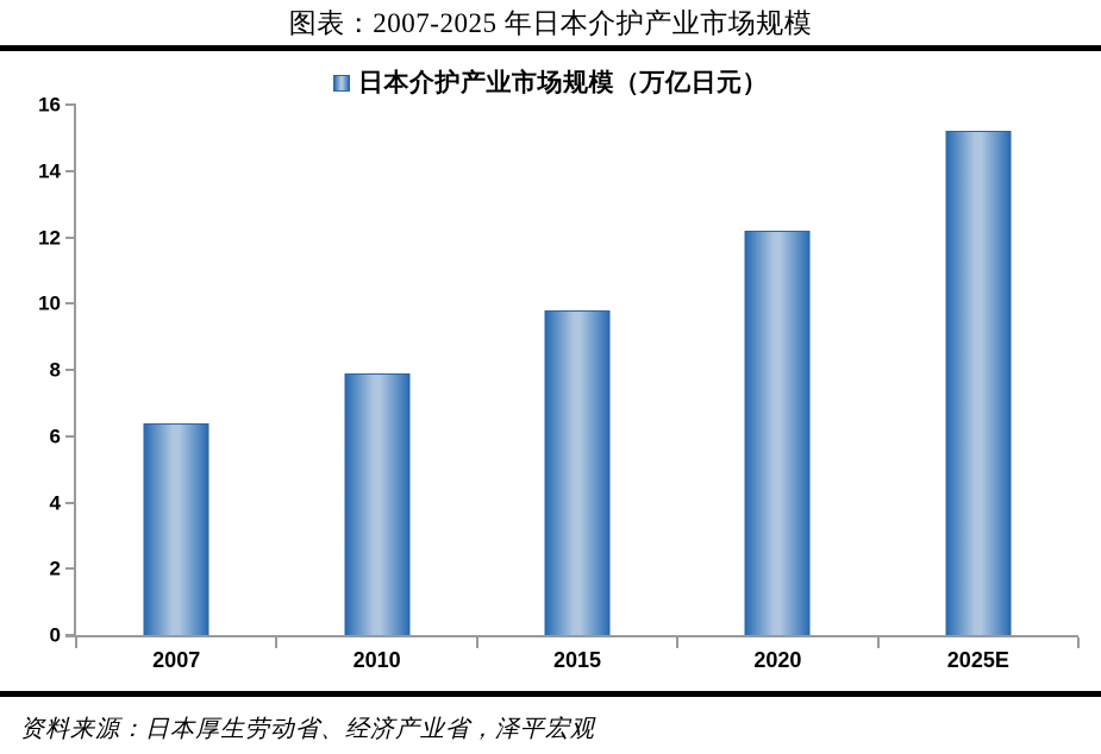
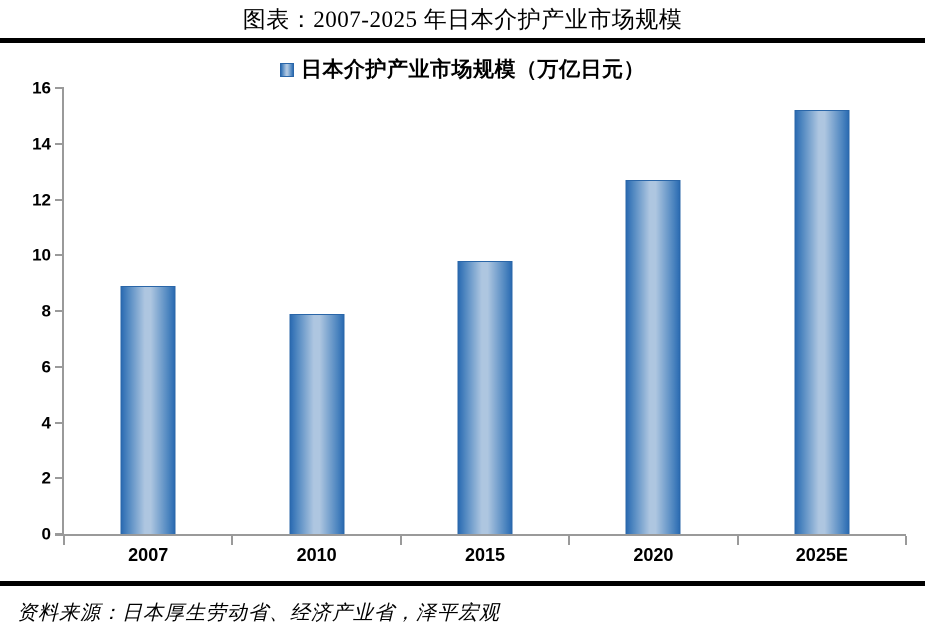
2007: 6.4 -> 8.9
2020: 12.2 -> 12.7
